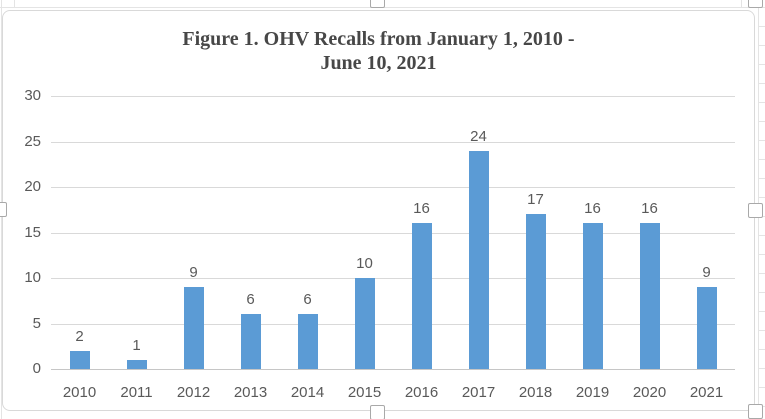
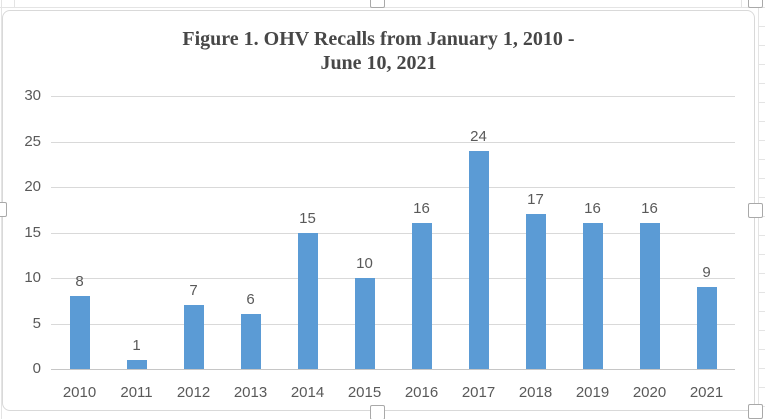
2010: 2 -> 8
2012: 9 -> 7
2014: 6 -> 15
